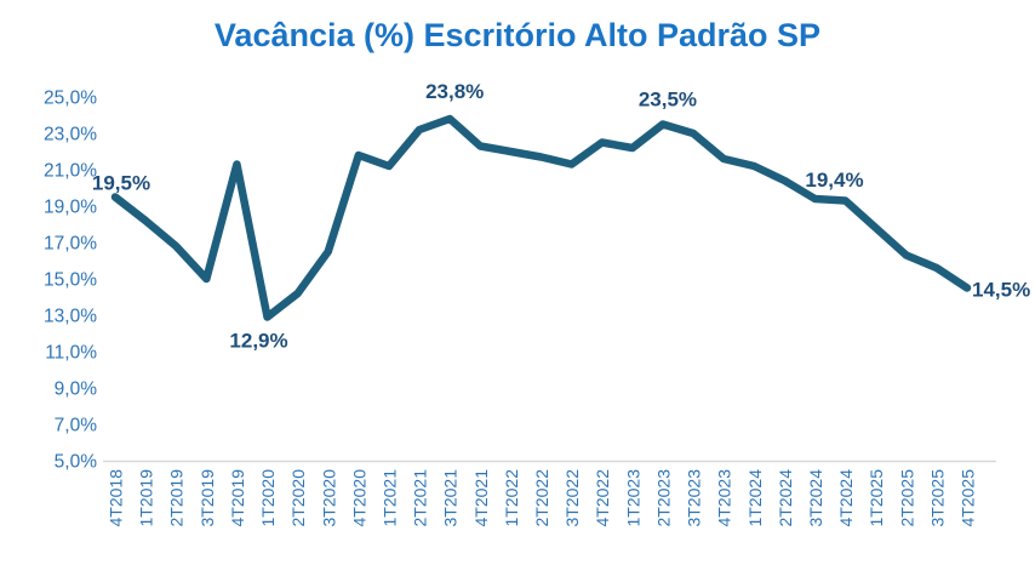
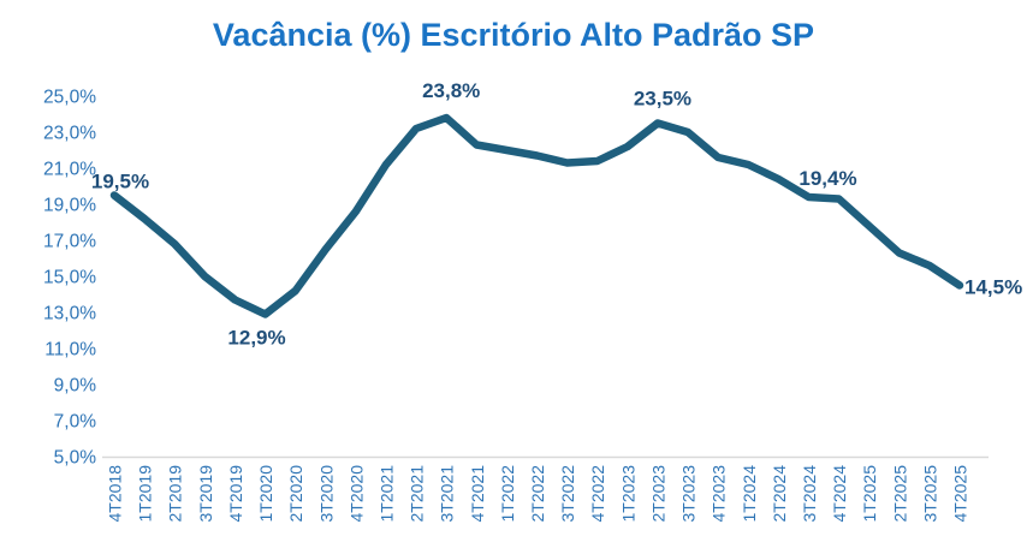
4T2019: 21,3% -> 13,7%
4T2020: 21,8% -> 18,6%
4T2022: 22,5% -> 21,4%
